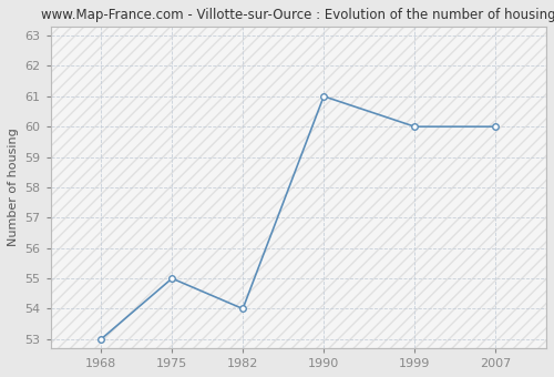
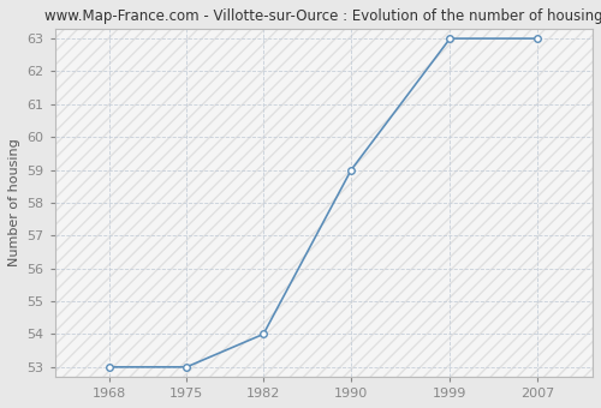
1975: 55 -> 53
1990: 61 -> 59
1999: 60 -> 63
2007: 60 -> 63
